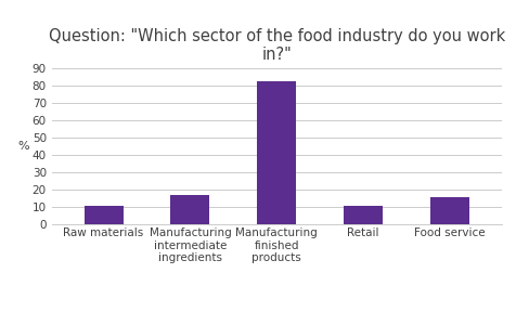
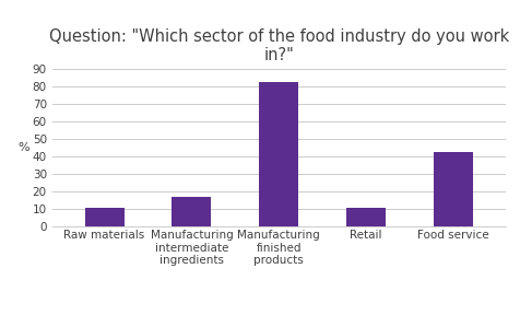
Food service: 16 -> 43
